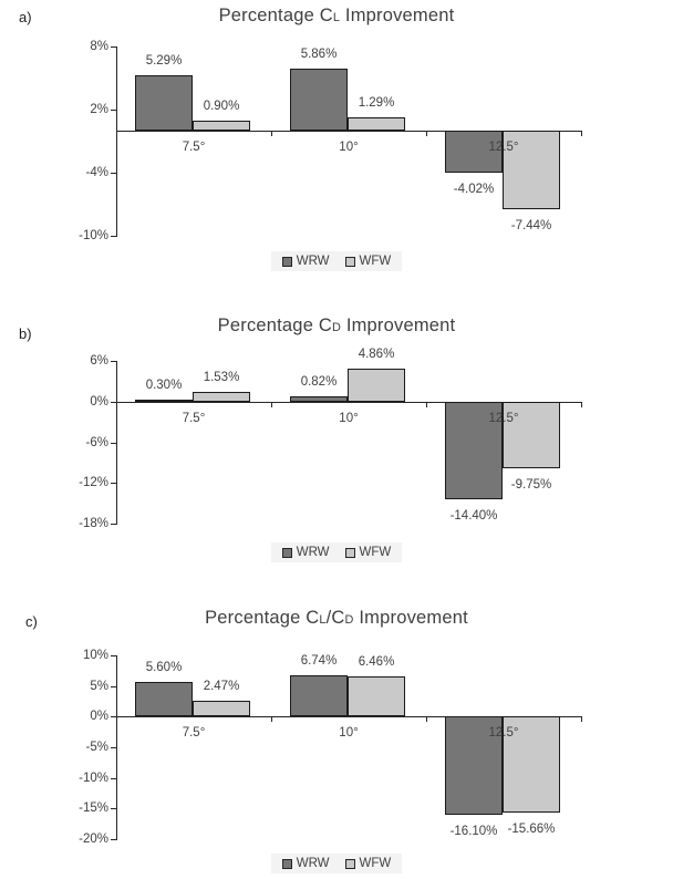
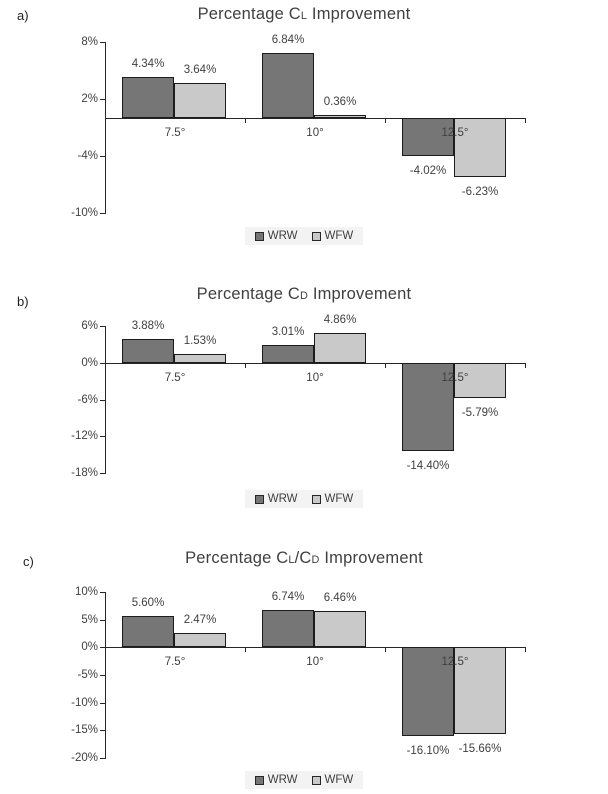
Percentage CL Improvement/WRW/7.5°: 5.29% -> 4.34%
Percentage CL Improvement/WFW/7.5°: 0.90% -> 3.64%
Percentage CL Improvement/WRW/10°: 5.86% -> 6.84%
Percentage CL Improvement/WFW/10°: 1.29% -> 0.36%
Percentage CL Improvement/WFW/12.5°: -7.44% -> -6.23%
Percentage CD Improvement/WRW/7.5°: 0.30% -> 3.88%
Percentage CD Improvement/WRW/10°: 0.82% -> 3.01%
Percentage CD Improvement/WFW/12.5°: -9.75% -> -5.79%
